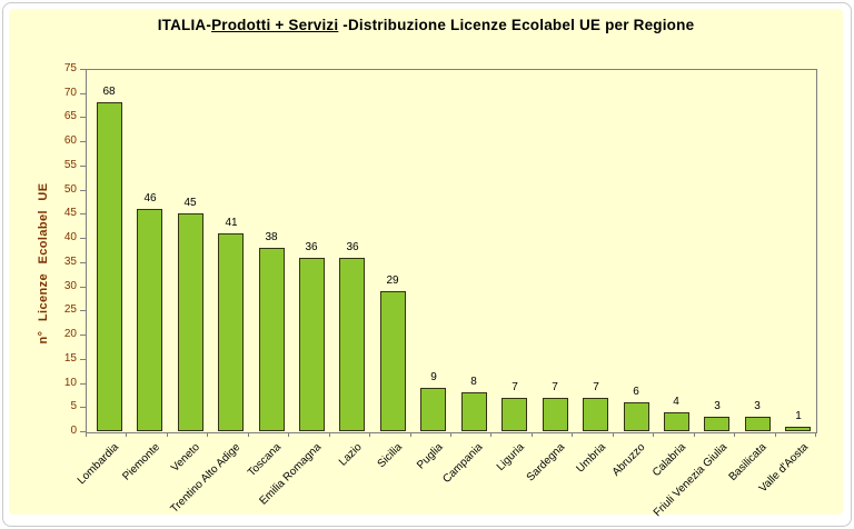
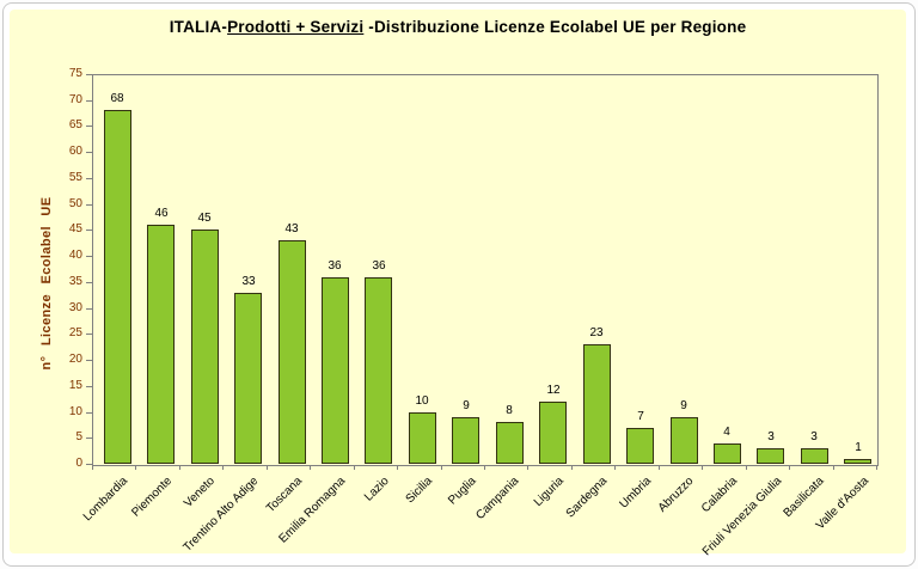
Trentino Alto Adige: 41 -> 33
Toscana: 38 -> 43
Sicilia: 29 -> 10
Liguria: 7 -> 12
Sardegna: 7 -> 23
Abruzzo: 6 -> 9
